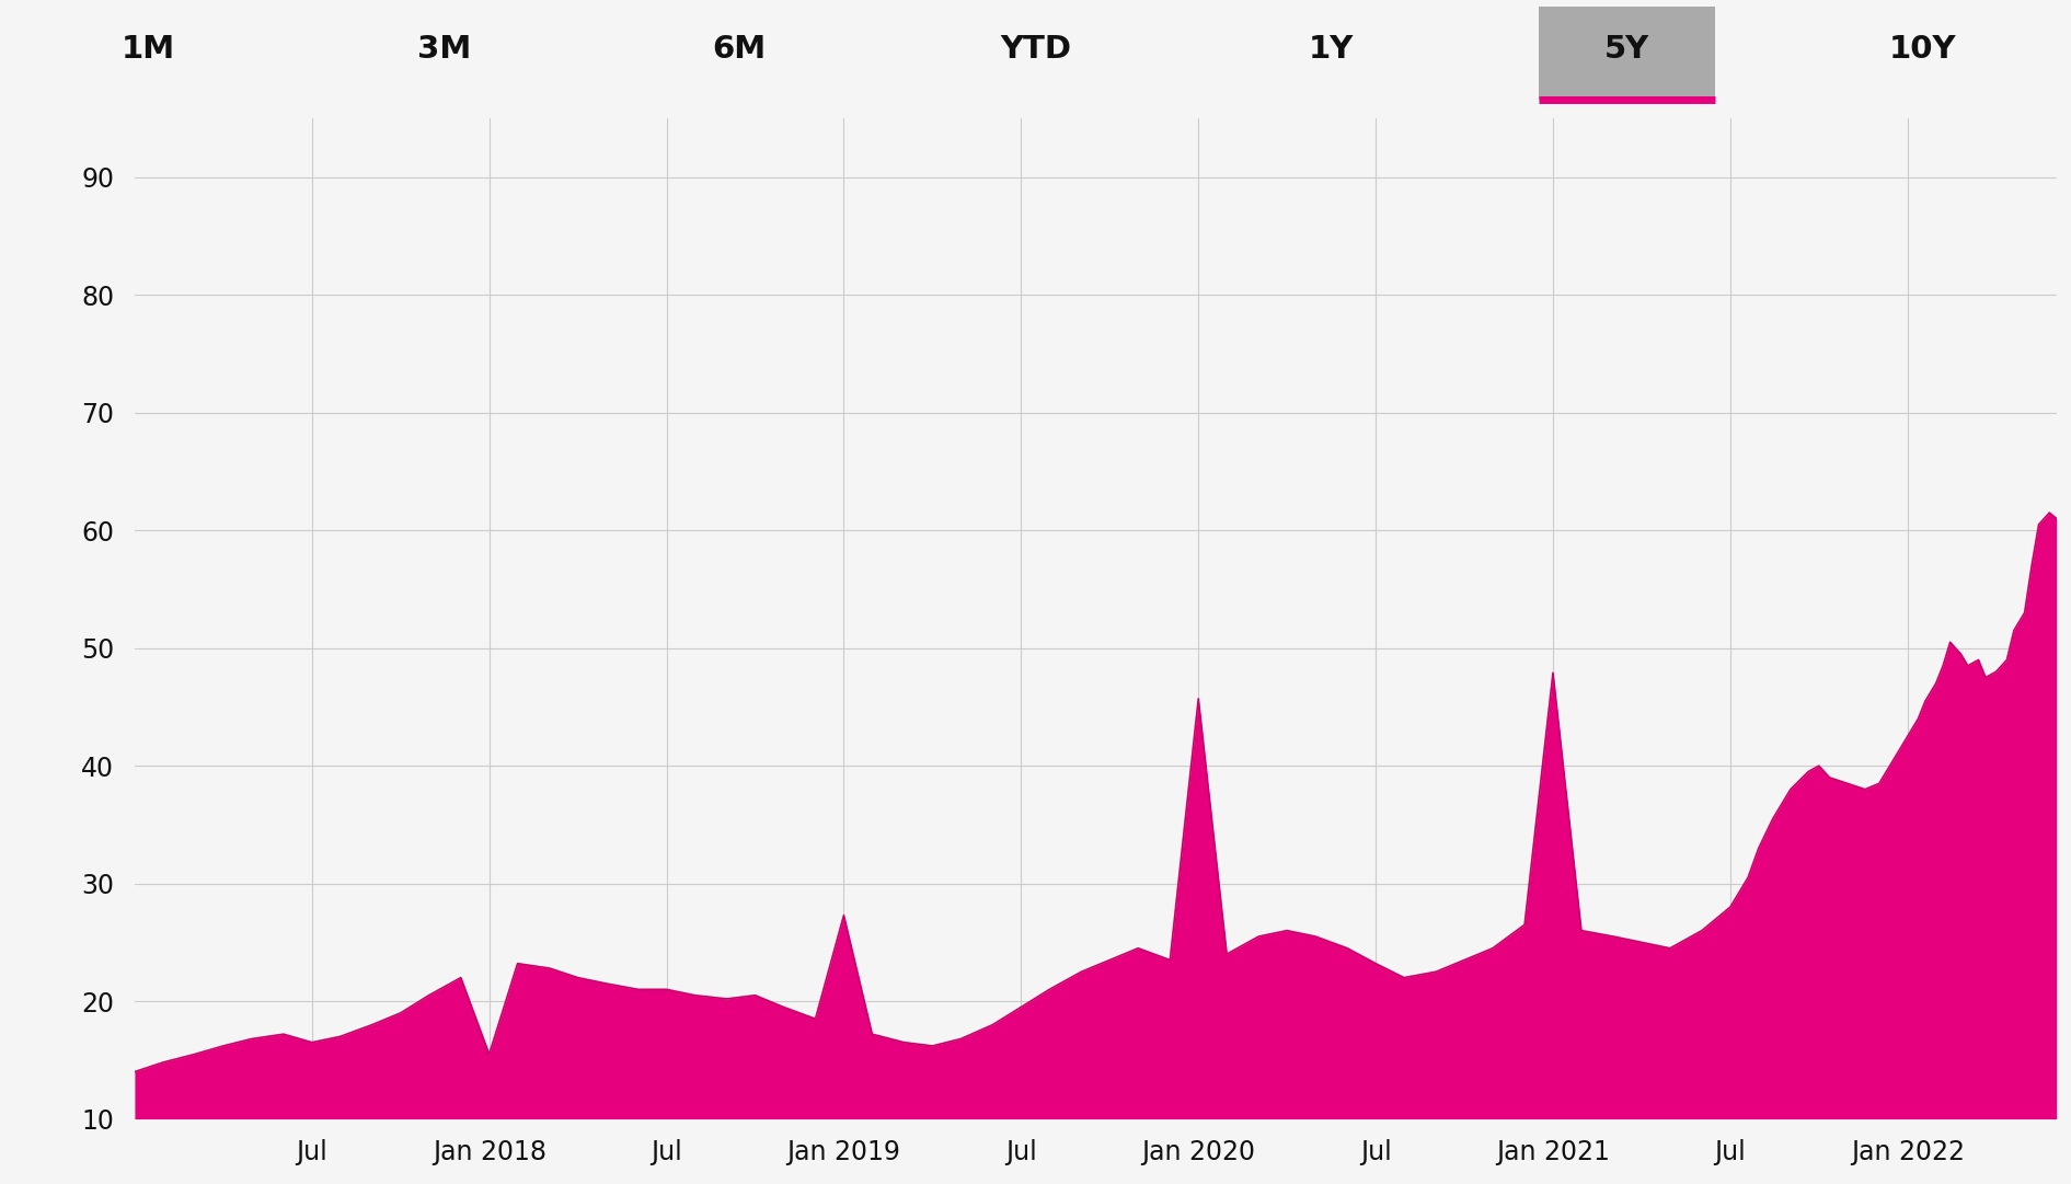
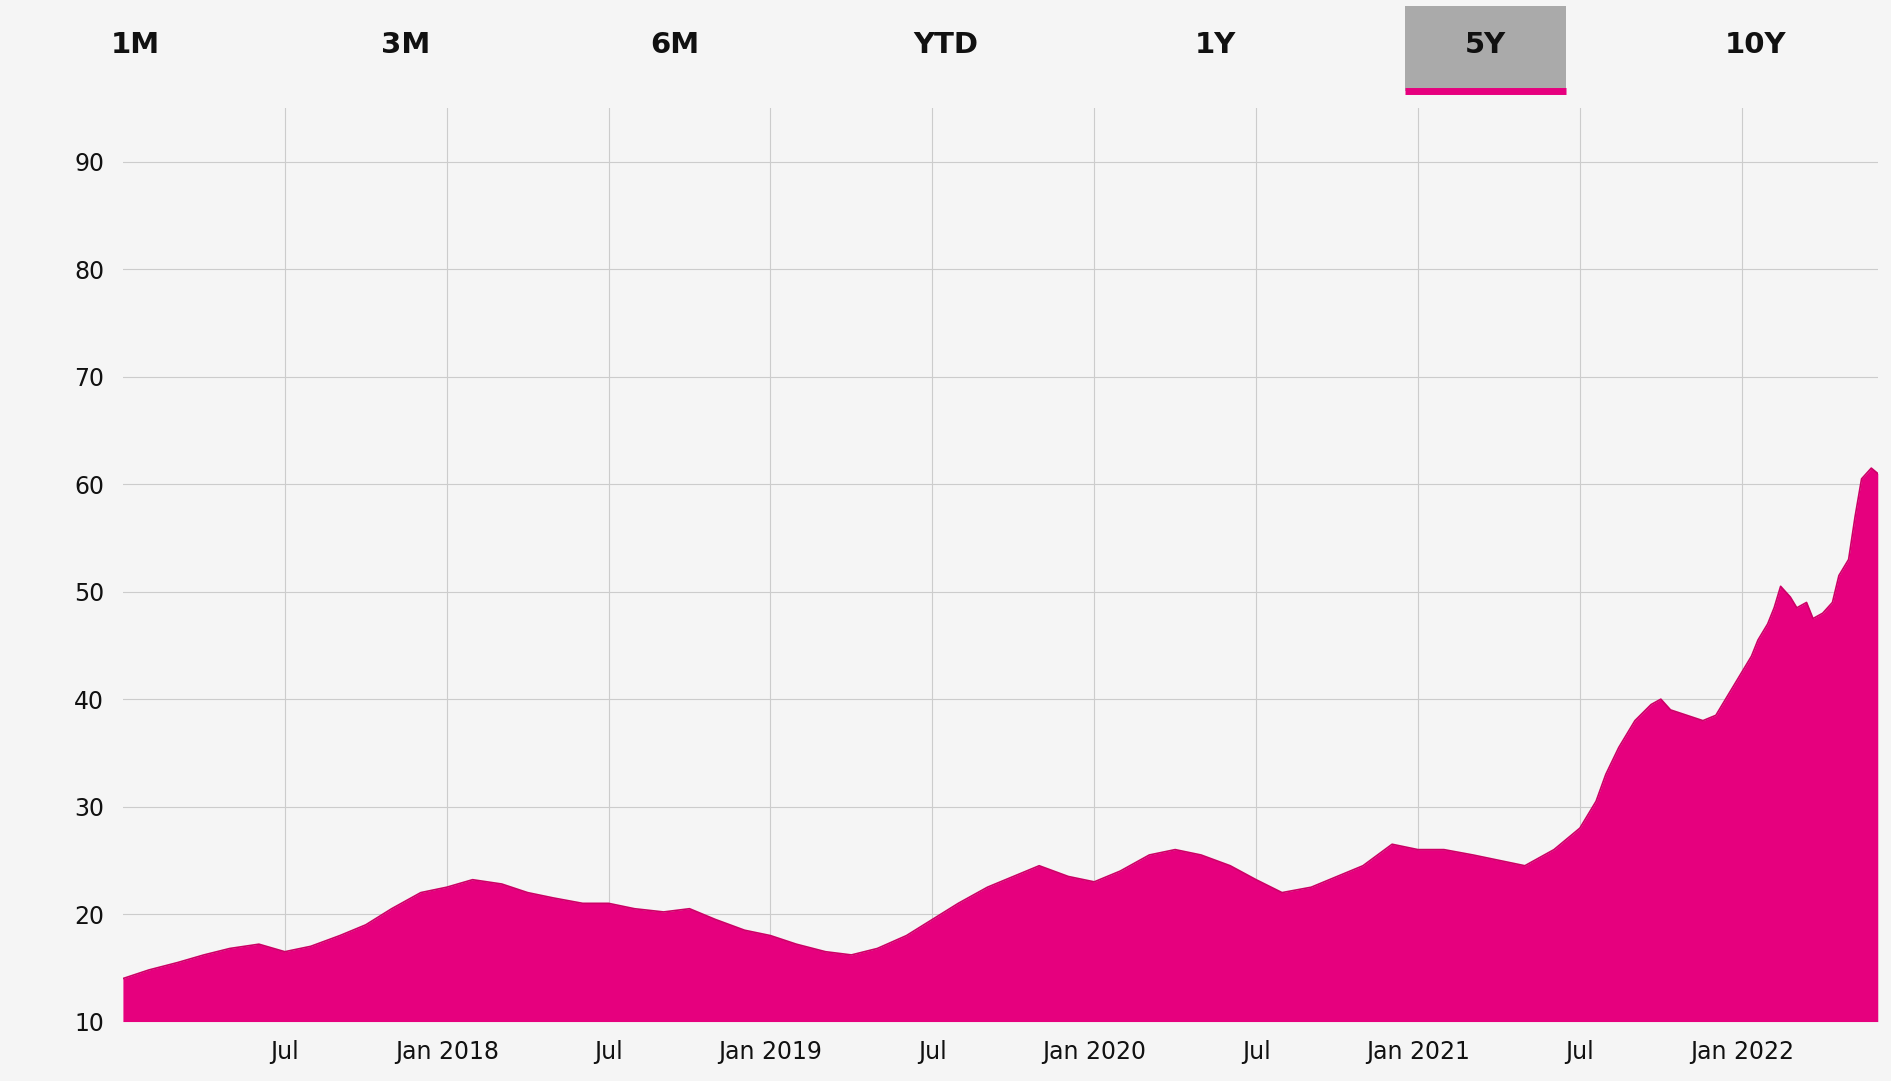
Jan 2018: 15.5 -> 22.5
Jan 2019: 27.3 -> 18.0
Jan 2020: 45.7 -> 23.0
Jan 2021: 47.9 -> 26.0
